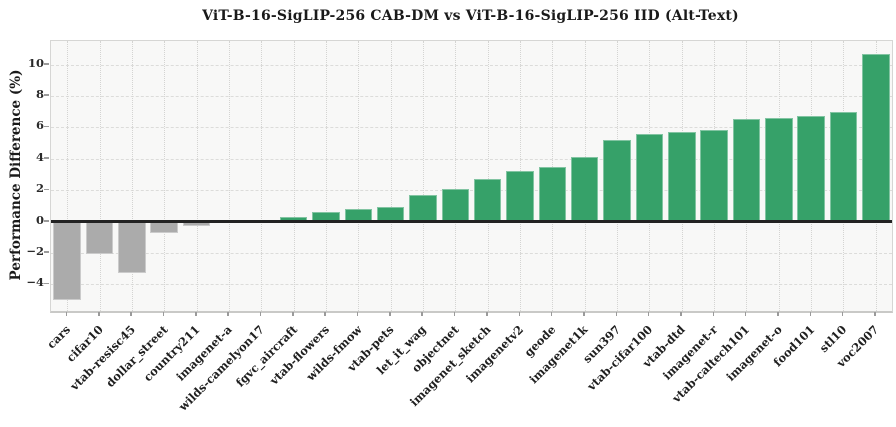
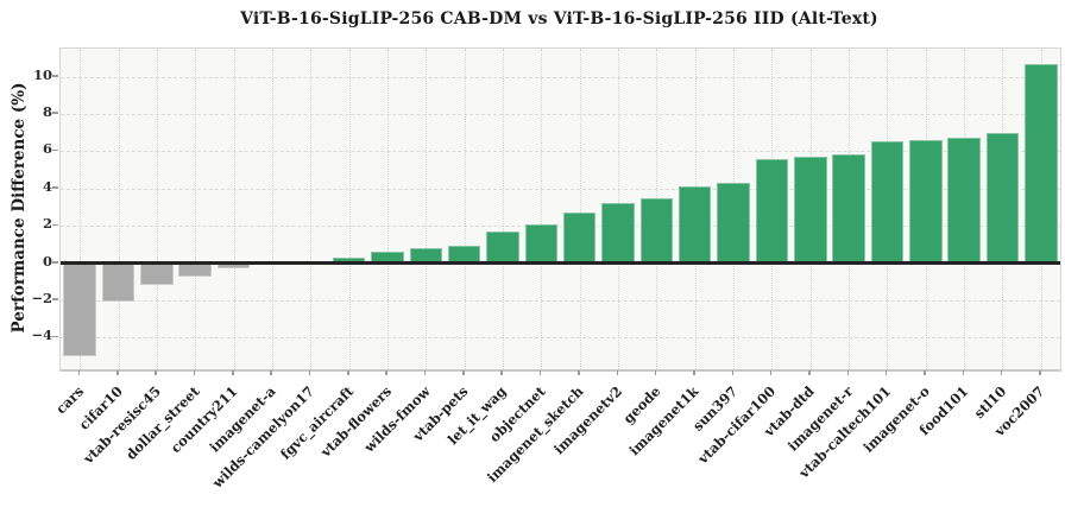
vtab-resisc45: -3.3 -> -1.2
sun397: 5.2 -> 4.3
